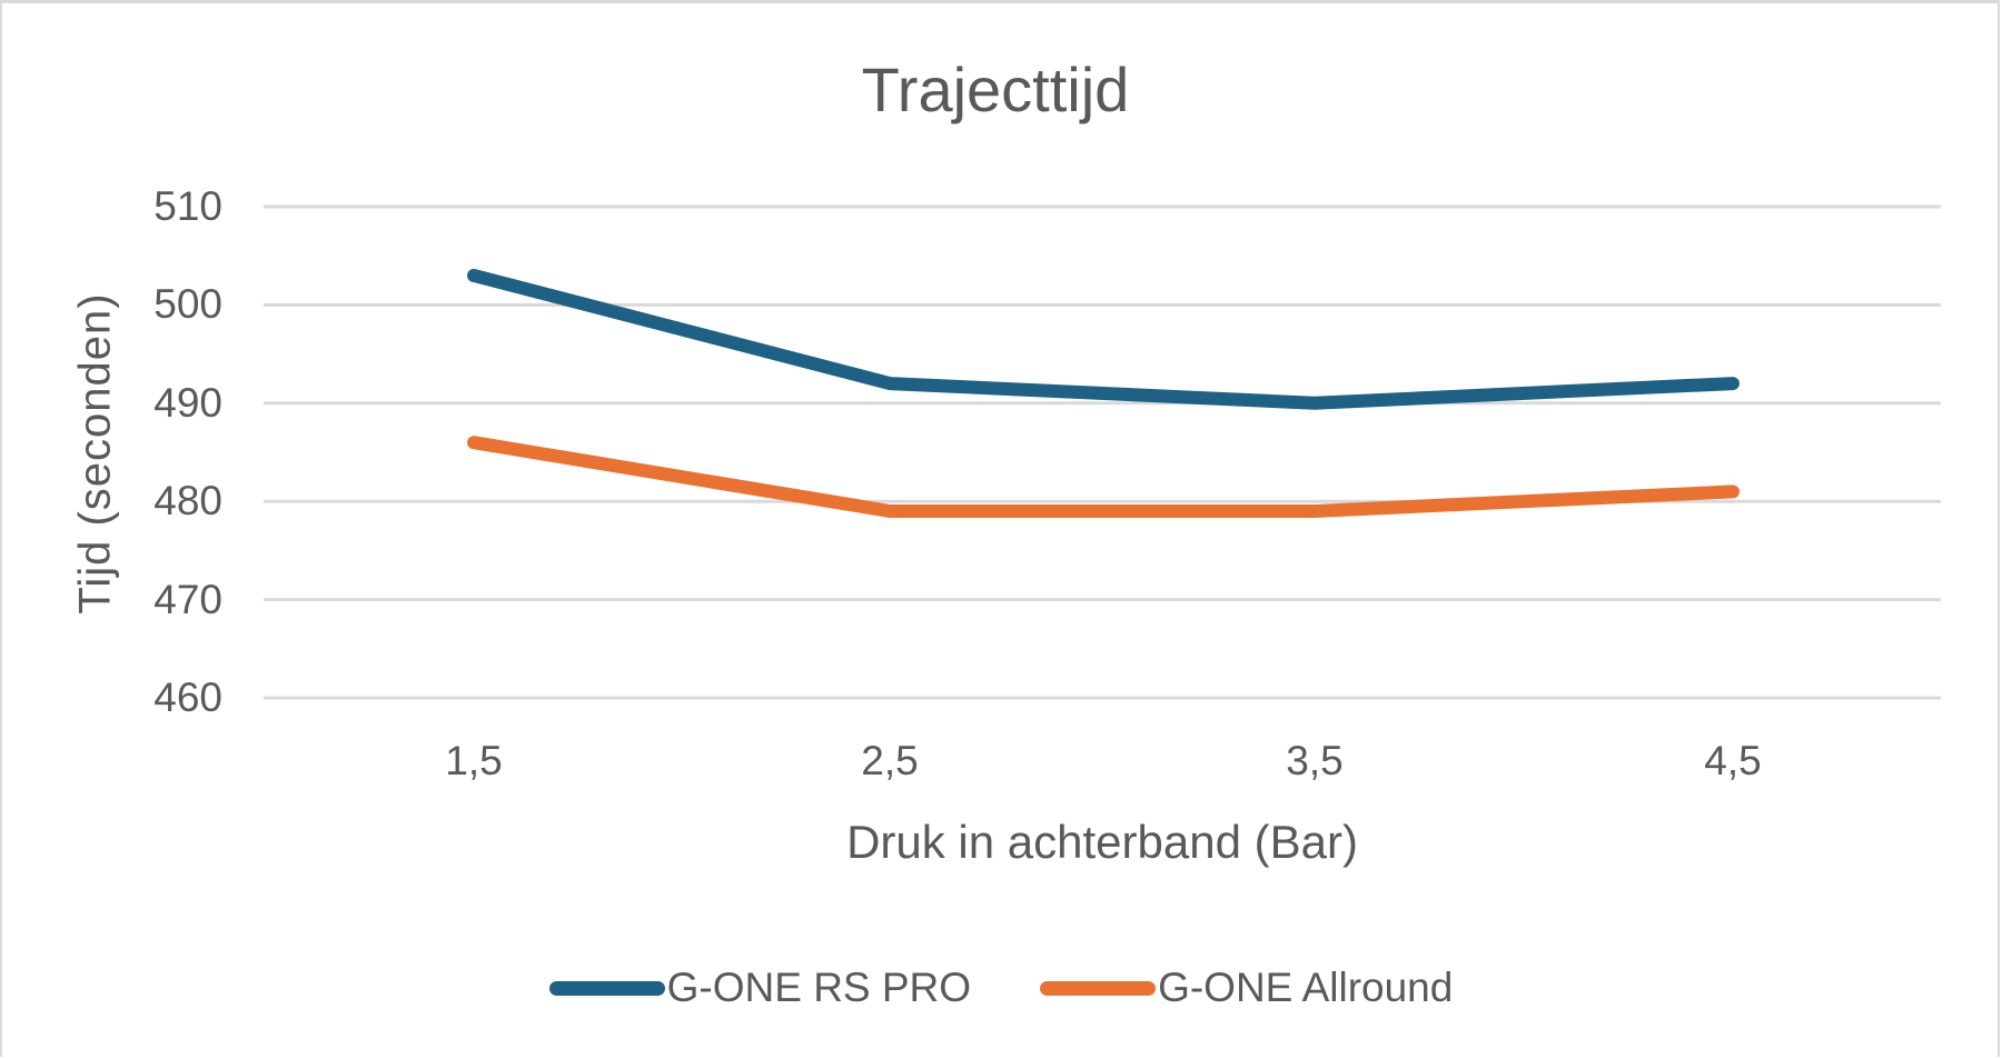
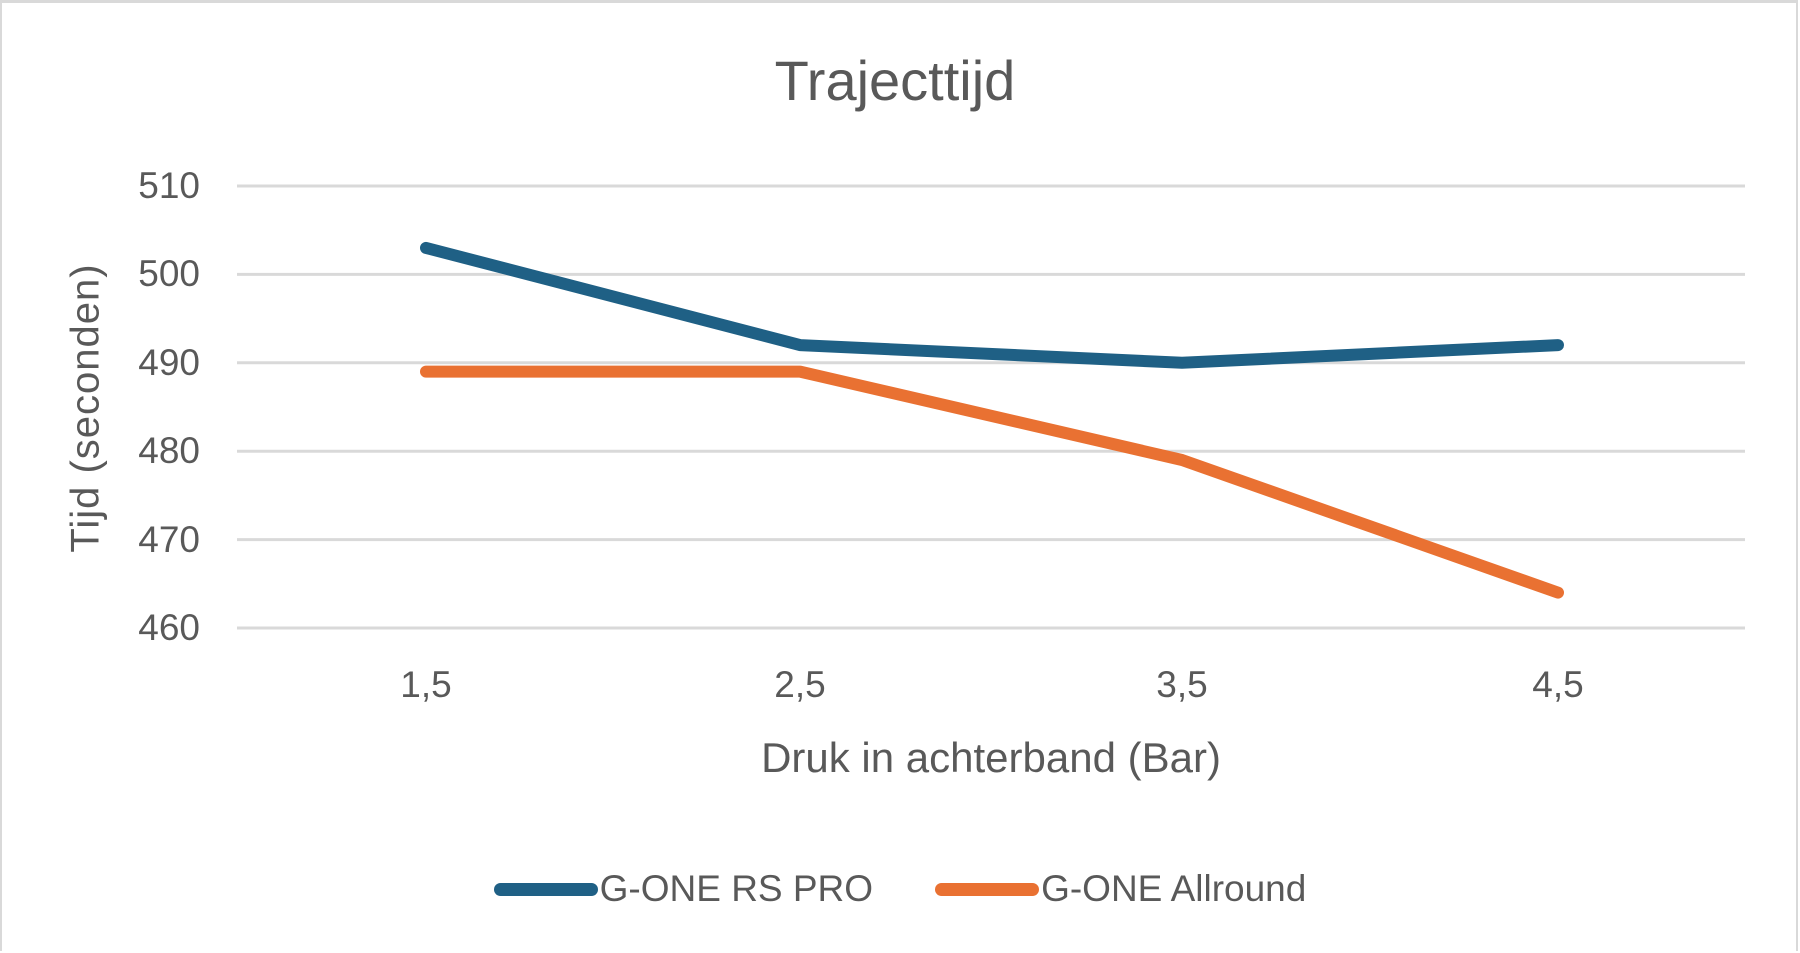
G-ONE Allround/1,5: 486 -> 489
G-ONE Allround/2,5: 479 -> 489
G-ONE Allround/4,5: 481 -> 464
